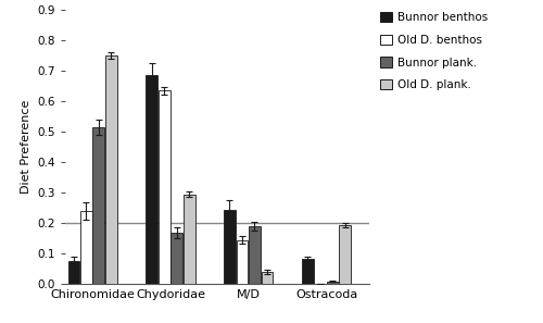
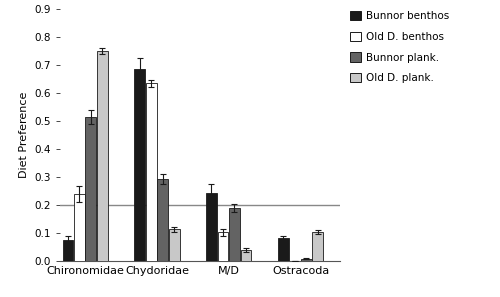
Bunnor plank./Chydoridae: 0.170 -> 0.295
Old D. plank./Chydoridae: 0.295 -> 0.115
Old D. benthos/M/D: 0.145 -> 0.103
Old D. plank./Ostracoda: 0.195 -> 0.105
